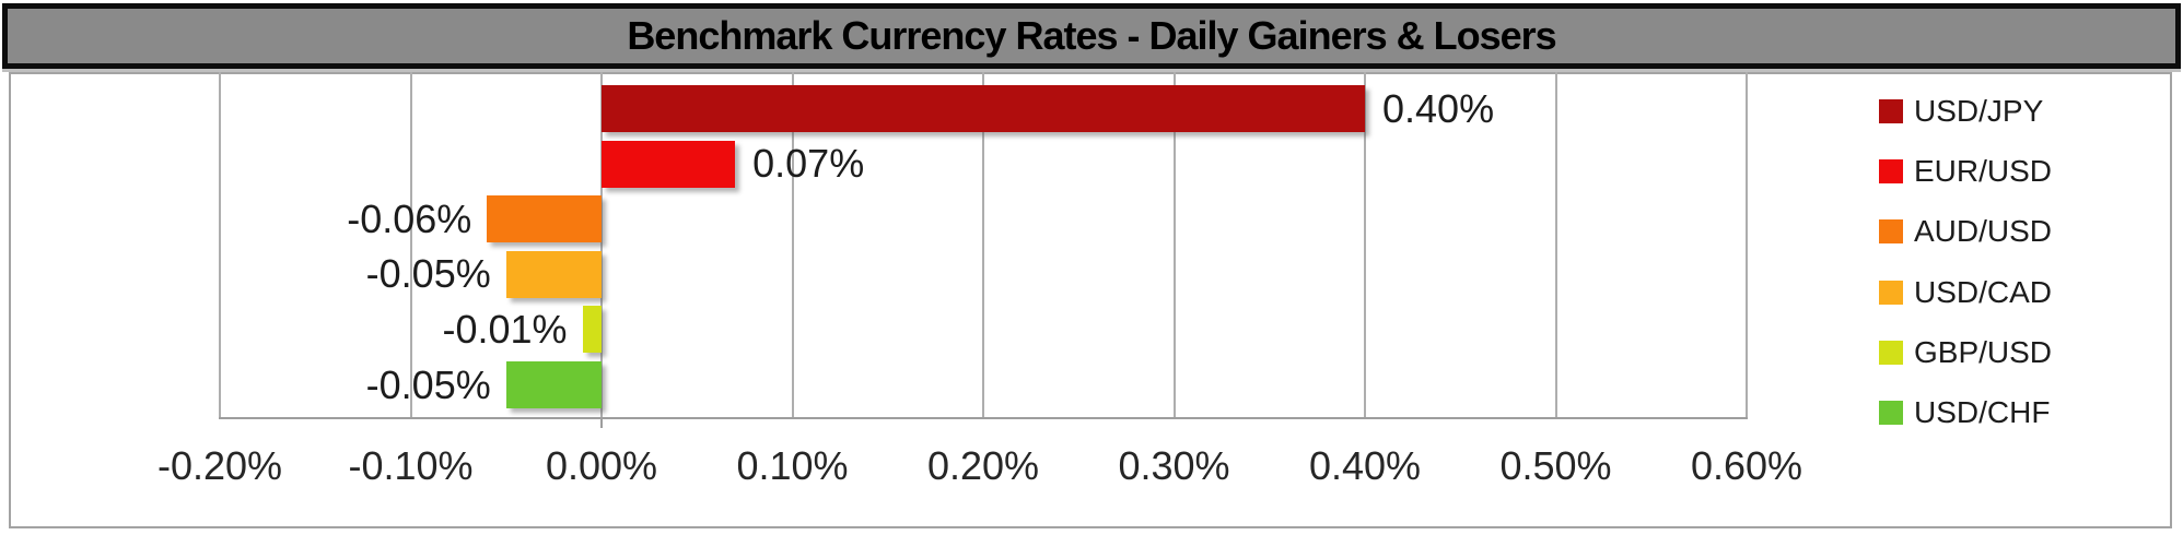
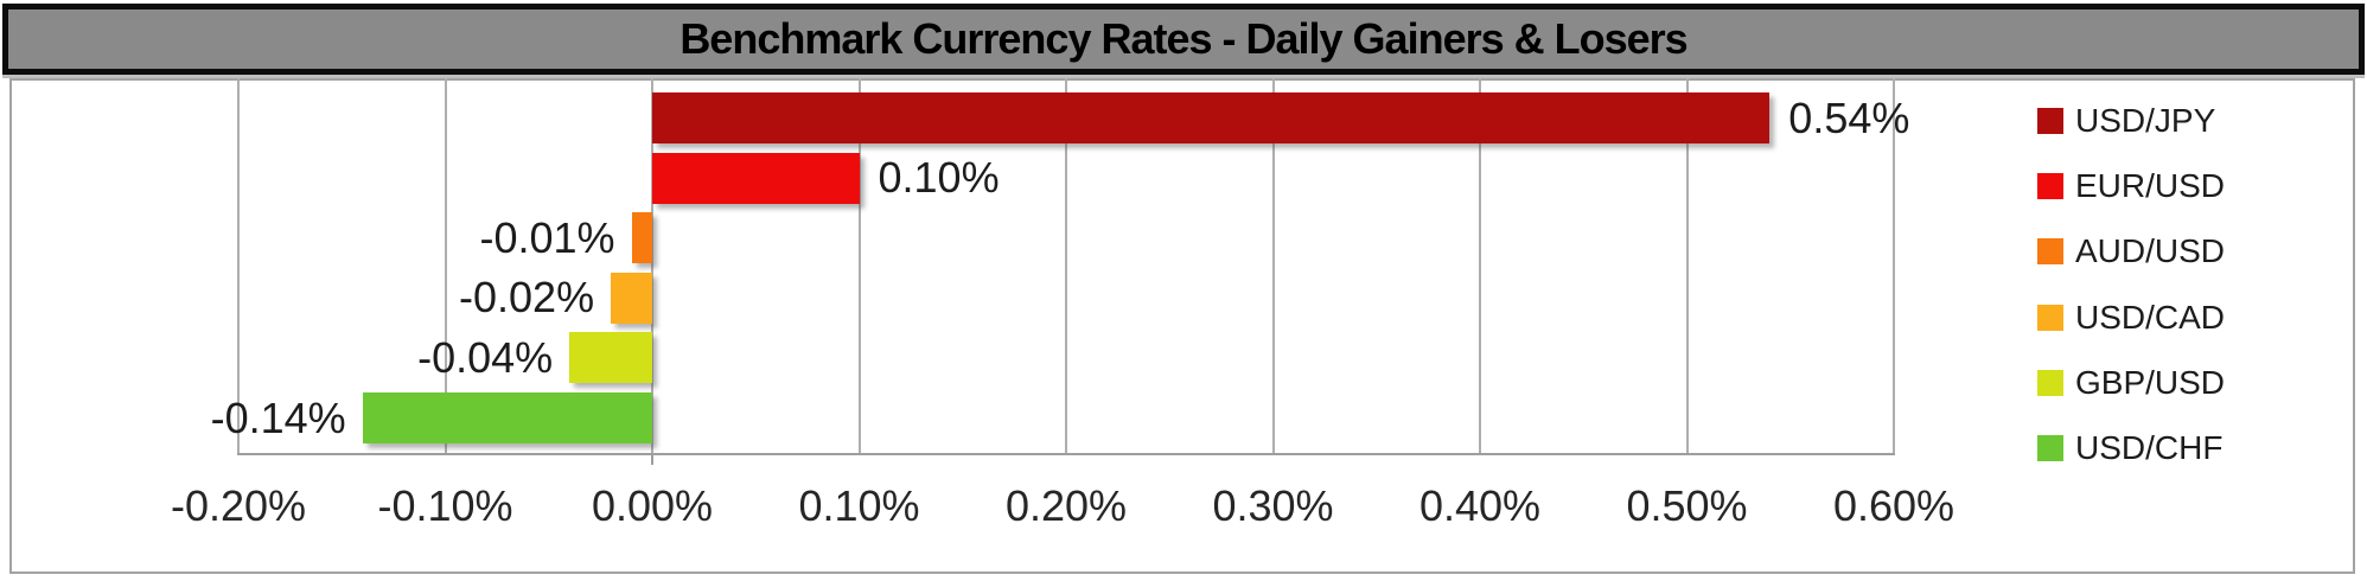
USD/JPY: 0.40% -> 0.54%
EUR/USD: 0.07% -> 0.10%
AUD/USD: -0.06% -> -0.01%
USD/CAD: -0.05% -> -0.02%
GBP/USD: -0.01% -> -0.04%
USD/CHF: -0.05% -> -0.14%
